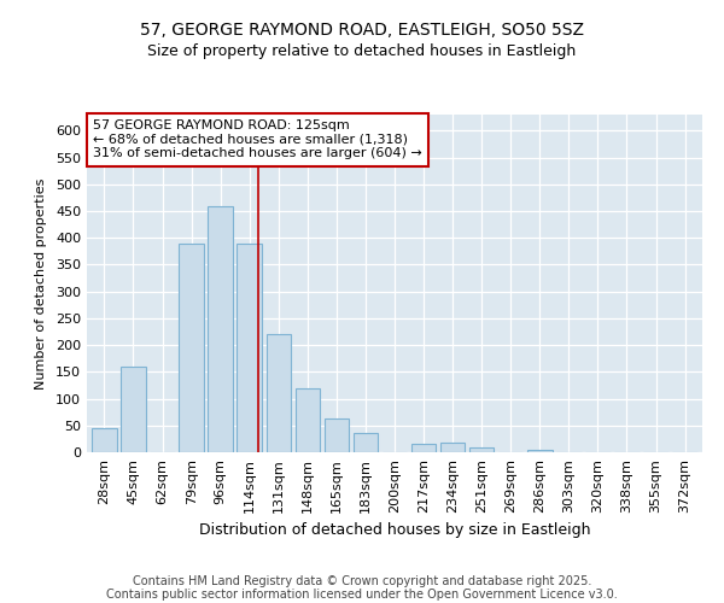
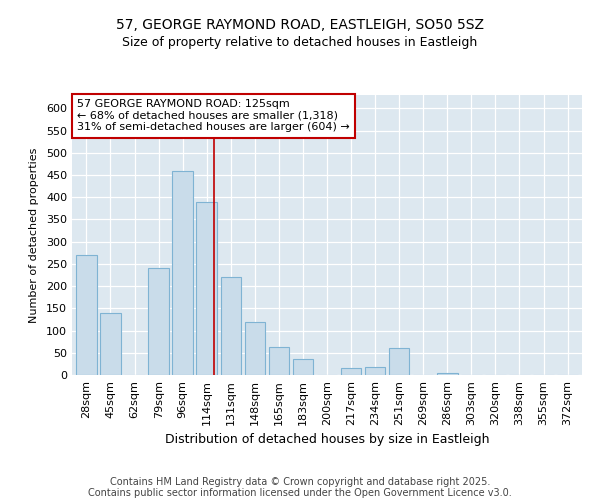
28sqm: 45 -> 270
45sqm: 160 -> 140
79sqm: 390 -> 240
251sqm: 8 -> 60
